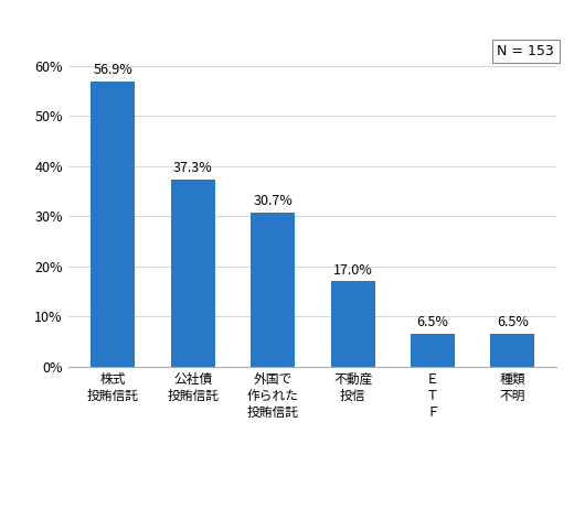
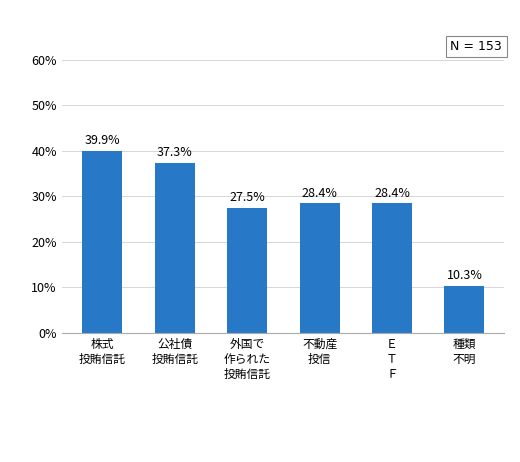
株式 投賄信託: 56.9% -> 39.9%
外国で 作られた 投賄信託: 30.7% -> 27.5%
不動産 投信: 17.0% -> 28.4%
Ｅ Ｔ Ｆ: 6.5% -> 28.4%
種類 不明: 6.5% -> 10.3%
